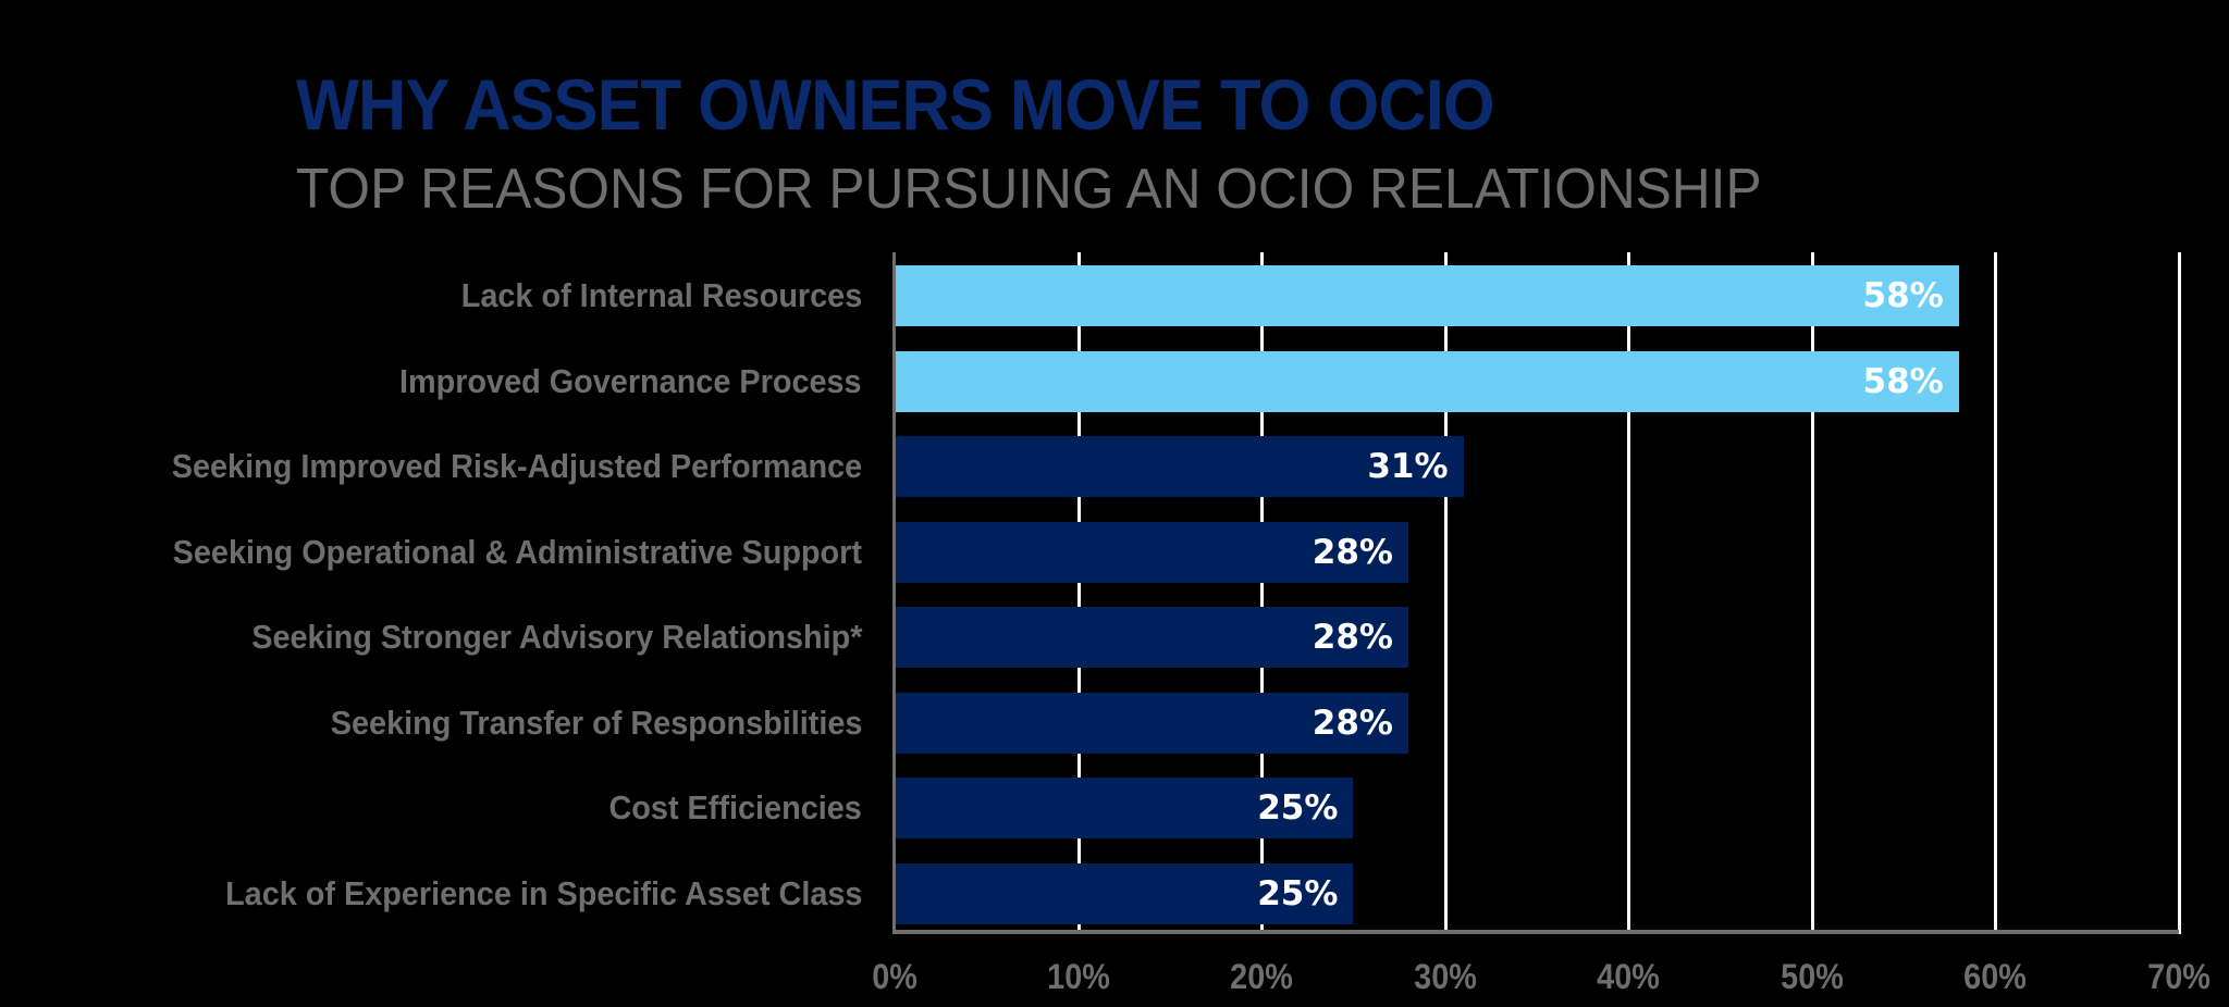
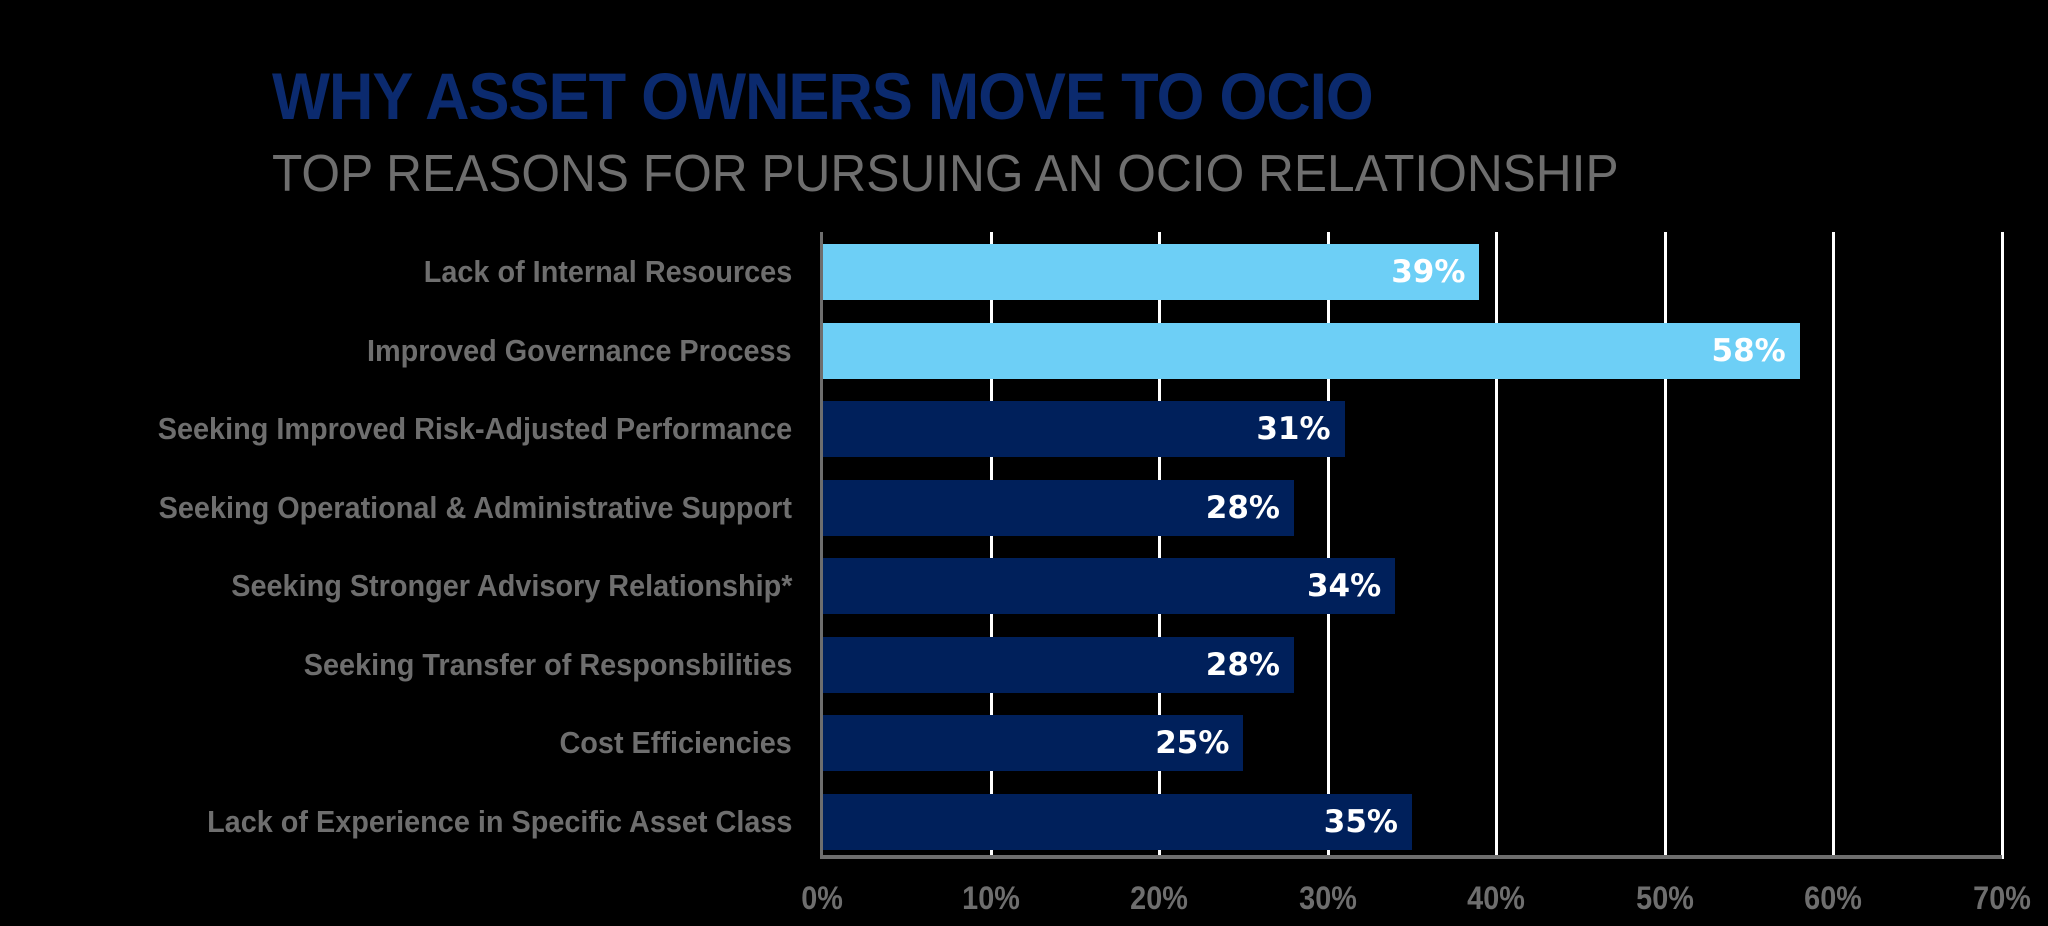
Lack of Internal Resources: 58% -> 39%
Seeking Stronger Advisory Relationship*: 28% -> 34%
Lack of Experience in Specific Asset Class: 25% -> 35%
